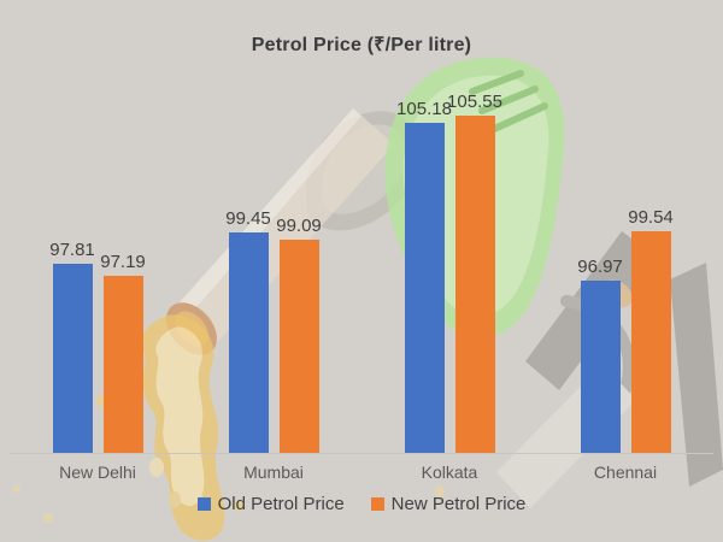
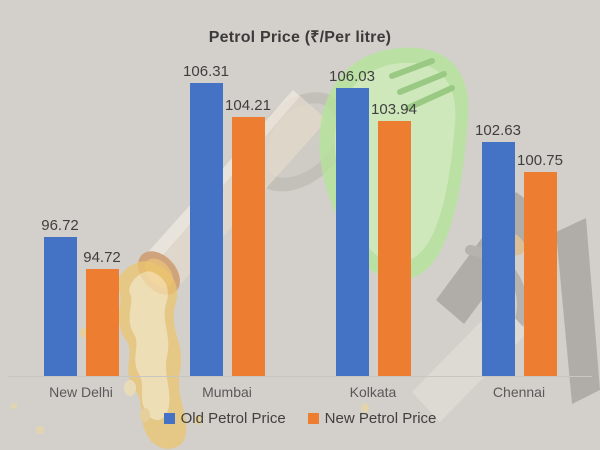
Old Petrol Price/New Delhi: 97.81 -> 96.72
New Petrol Price/New Delhi: 97.19 -> 94.72
Old Petrol Price/Mumbai: 99.45 -> 106.31
New Petrol Price/Mumbai: 99.09 -> 104.21
Old Petrol Price/Kolkata: 105.18 -> 106.03
New Petrol Price/Kolkata: 105.55 -> 103.94
Old Petrol Price/Chennai: 96.97 -> 102.63
New Petrol Price/Chennai: 99.54 -> 100.75
